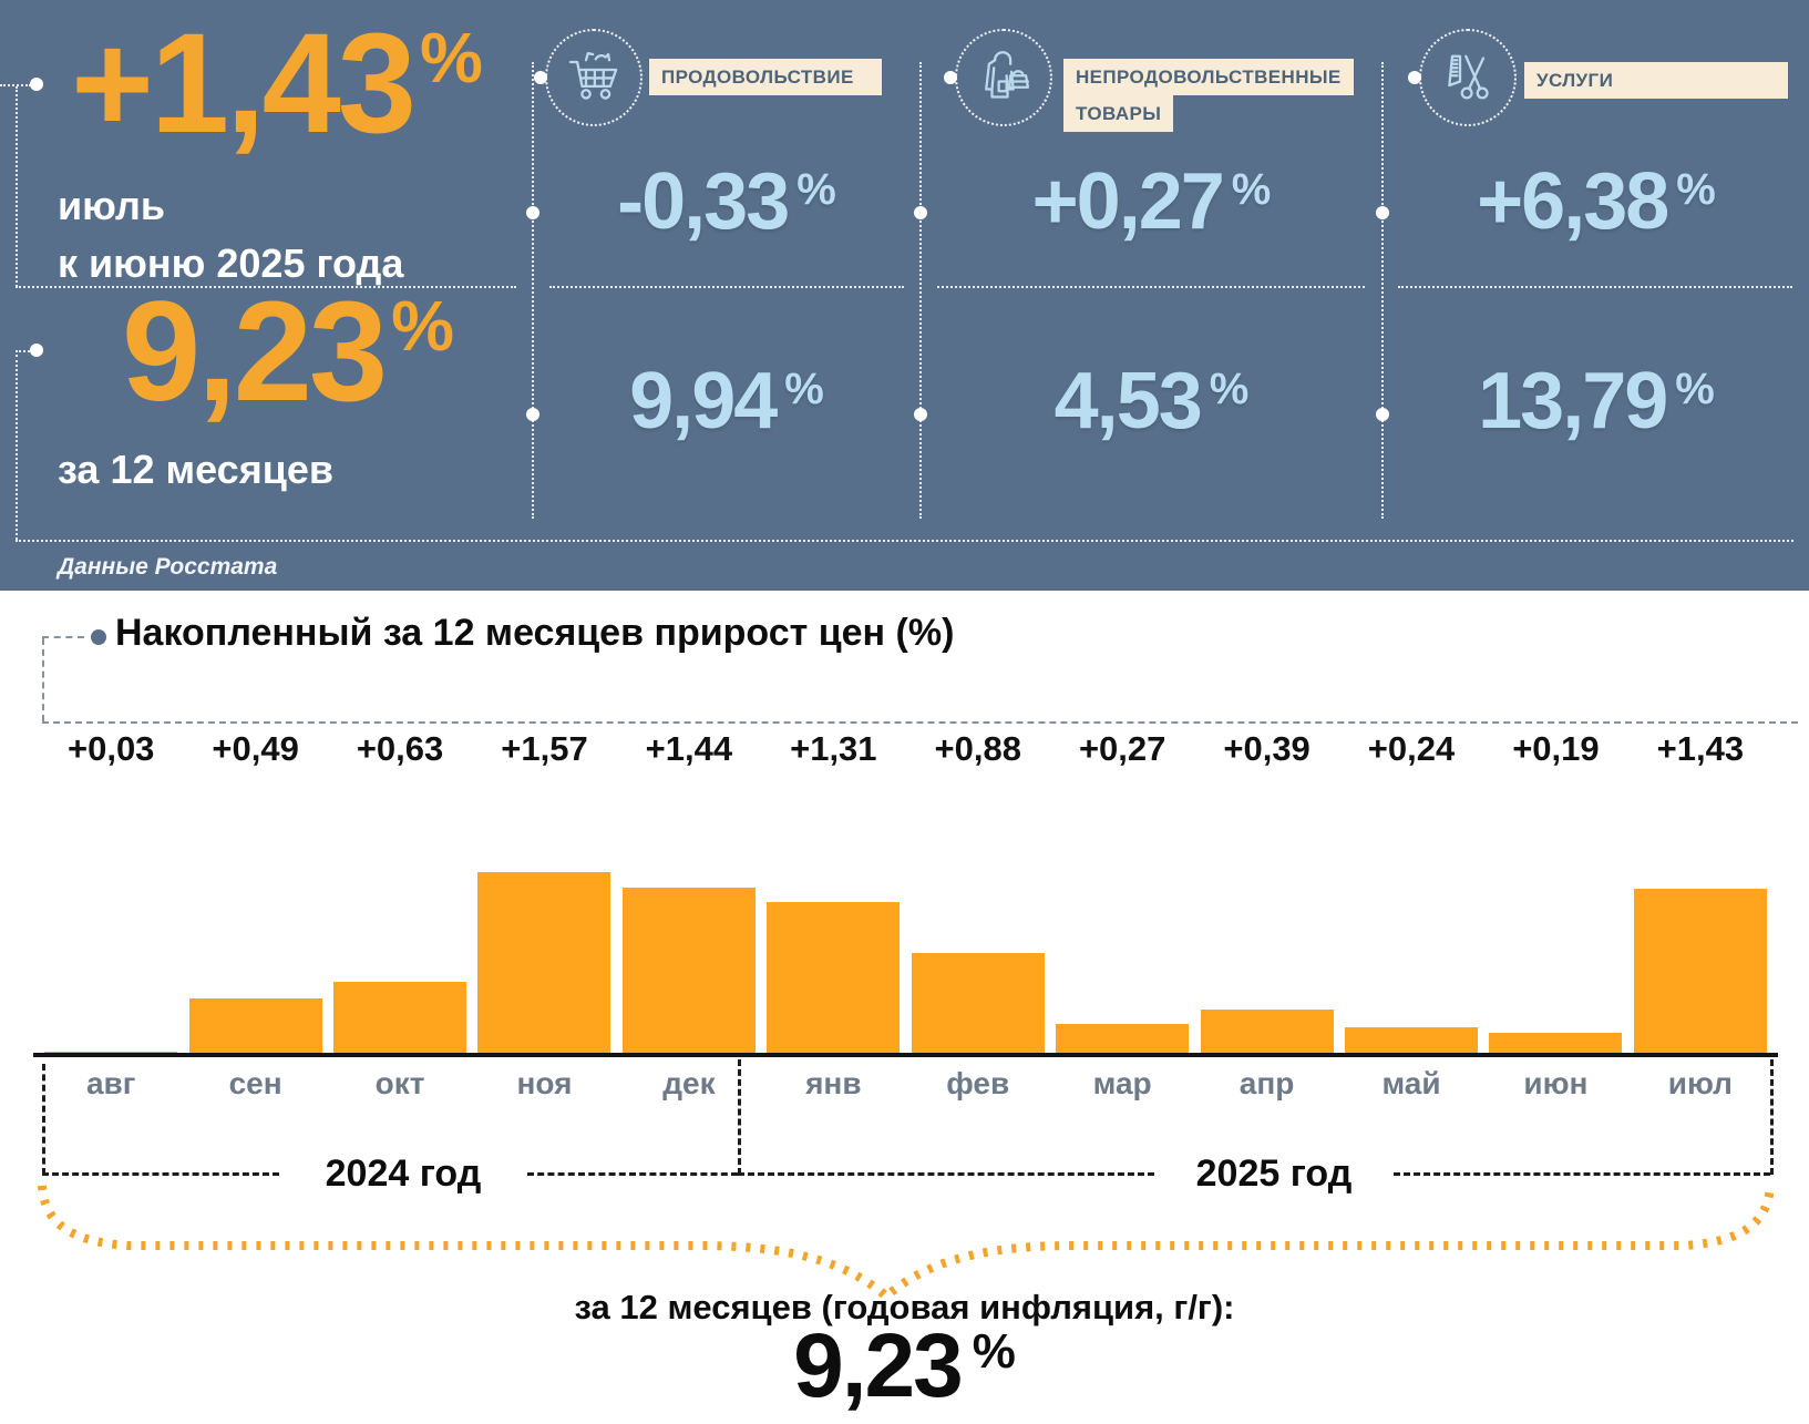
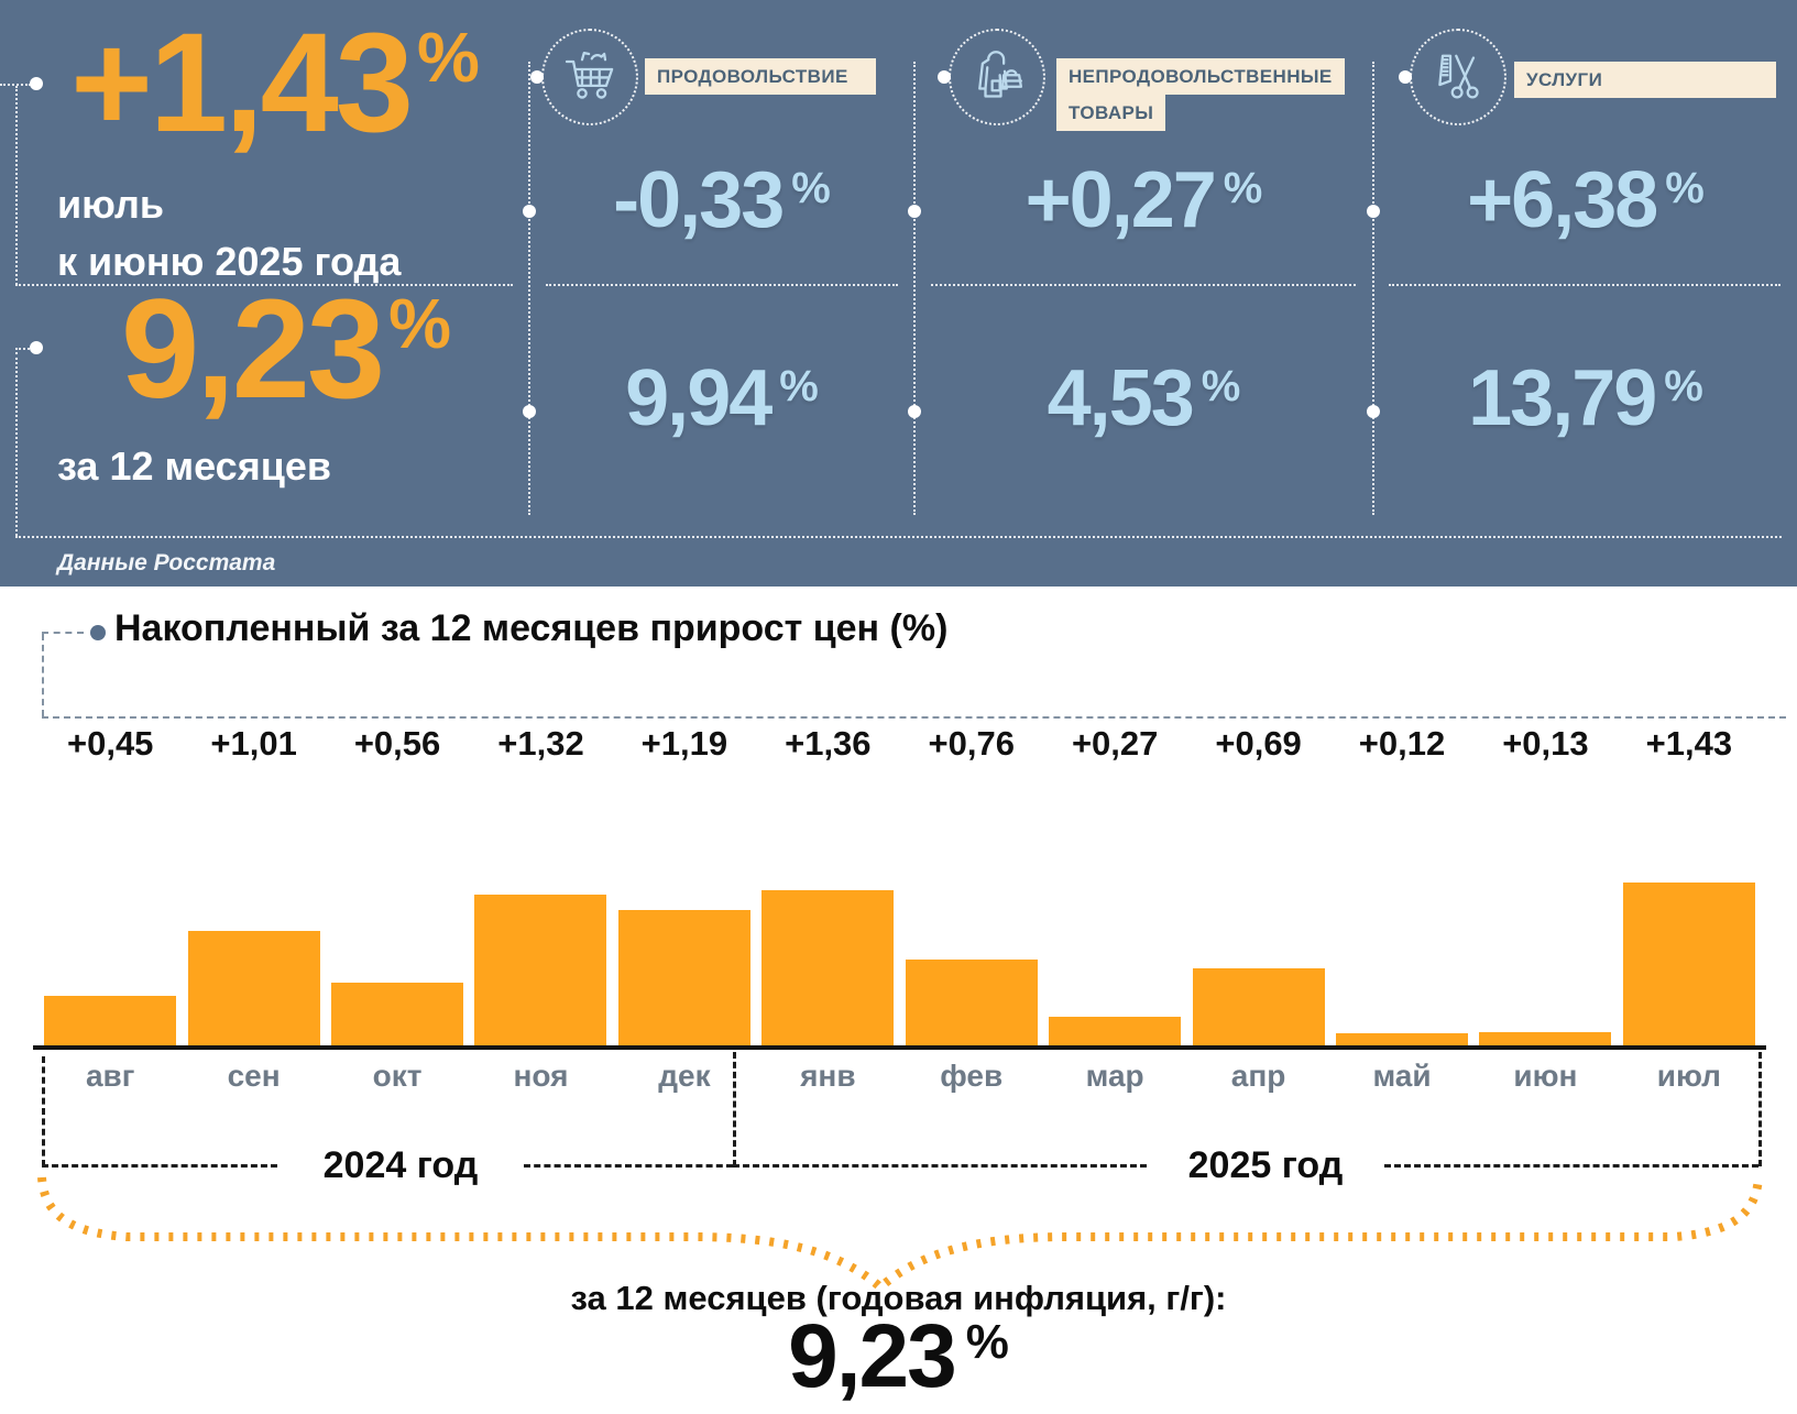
авг: +0,03 -> +0,45
сен: +0,49 -> +1,01
окт: +0,63 -> +0,56
ноя: +1,57 -> +1,32
дек: +1,44 -> +1,19
янв: +1,31 -> +1,36
фев: +0,88 -> +0,76
апр: +0,39 -> +0,69
май: +0,24 -> +0,12
июн: +0,19 -> +0,13
